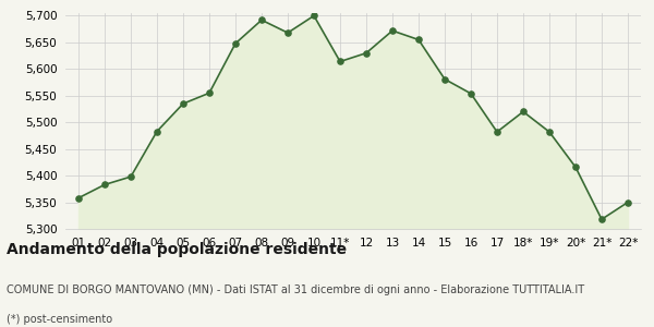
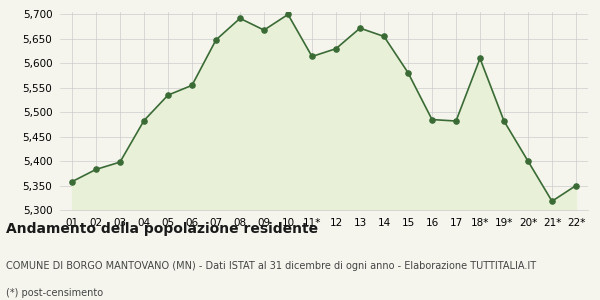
16: 5,554 -> 5,485
18*: 5,520 -> 5,610
20*: 5,416 -> 5,400
